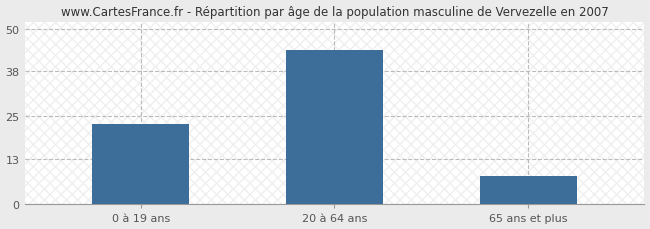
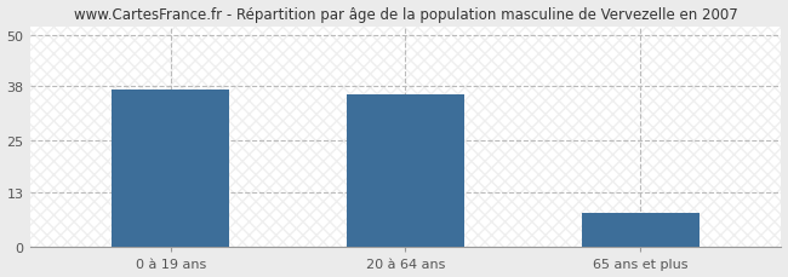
0 à 19 ans: 23 -> 37
20 à 64 ans: 44 -> 36
